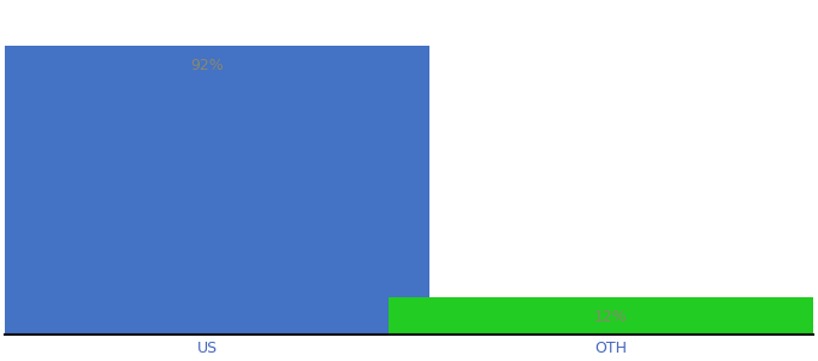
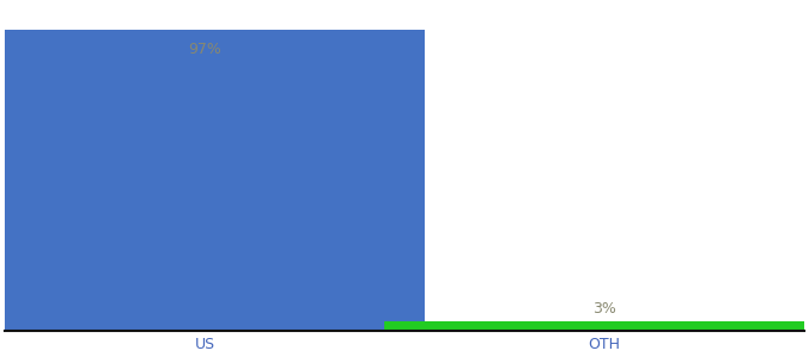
US: 92% -> 97%
OTH: 12% -> 3%
